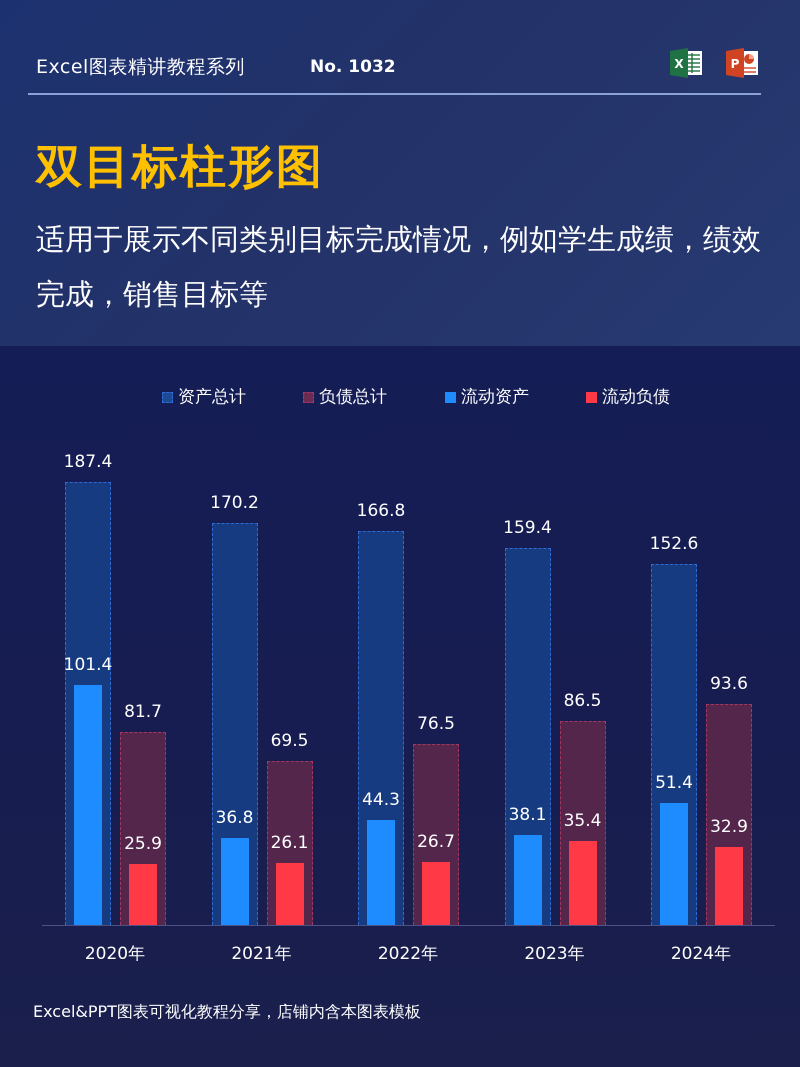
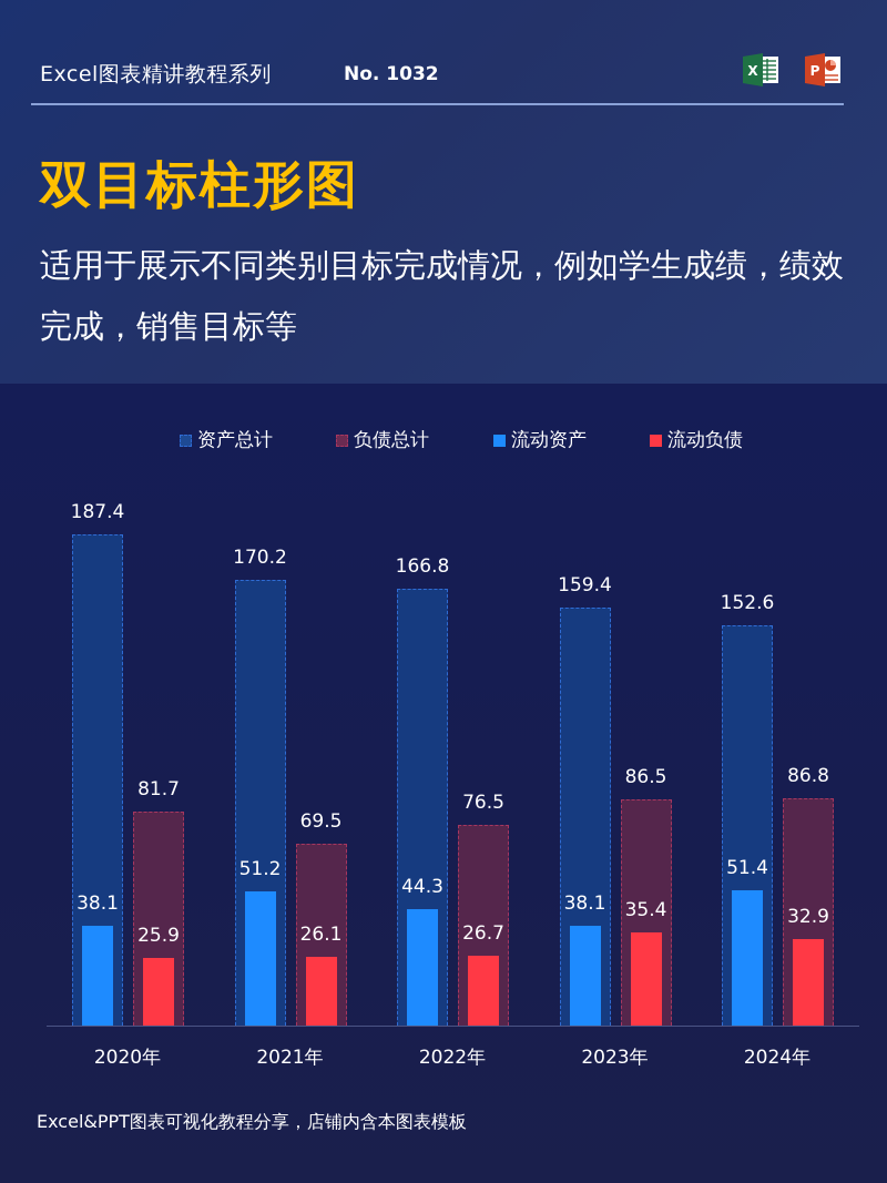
流动资产/2020年: 101.4 -> 38.1
流动资产/2021年: 36.8 -> 51.2
负债总计/2024年: 93.6 -> 86.8
